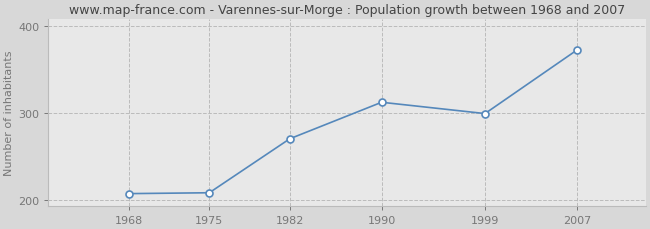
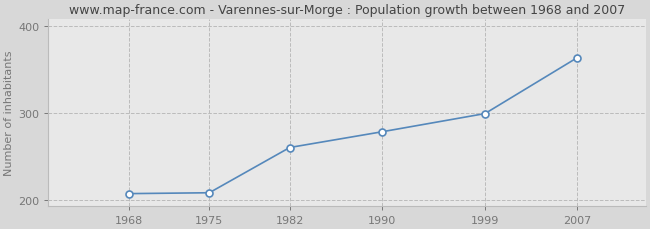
1982: 270 -> 260
1990: 312 -> 278
2007: 372 -> 363
